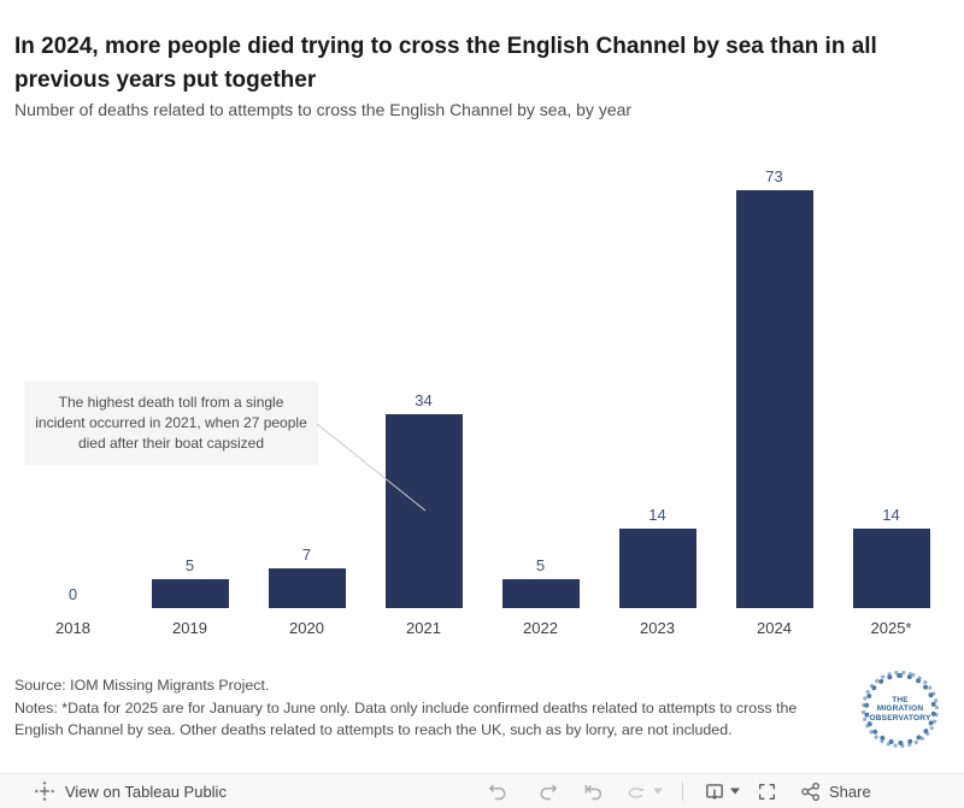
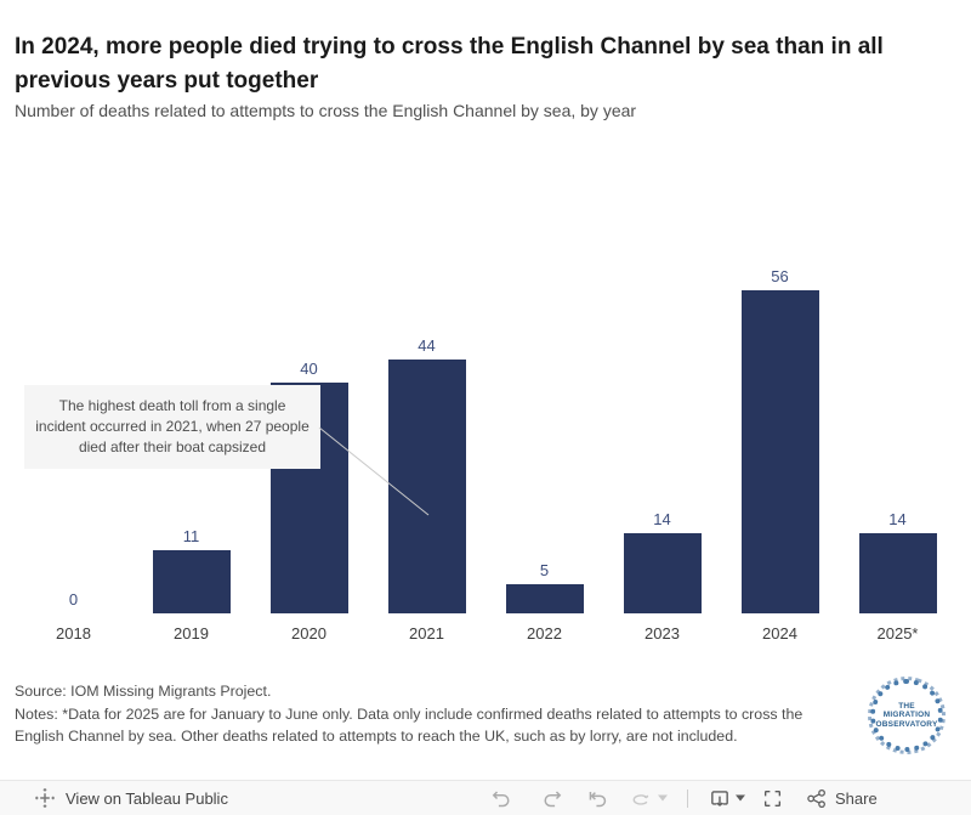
2019: 5 -> 11
2020: 7 -> 40
2021: 34 -> 44
2024: 73 -> 56
